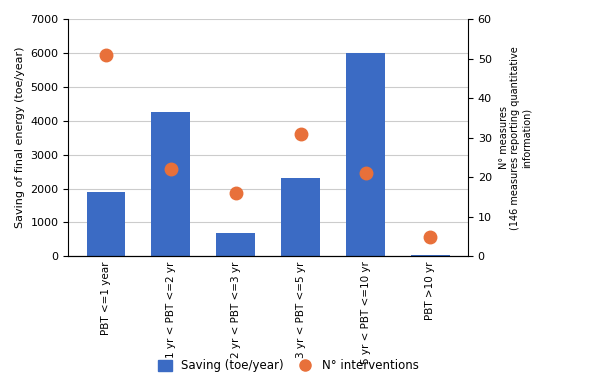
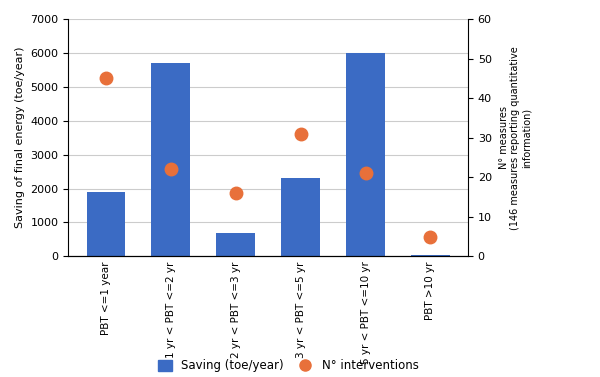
N° interventions/PBT <=1 year: 51 -> 45
Saving (toe/year)/1 yr < PBT <=2 yr: 4250 -> 5700
